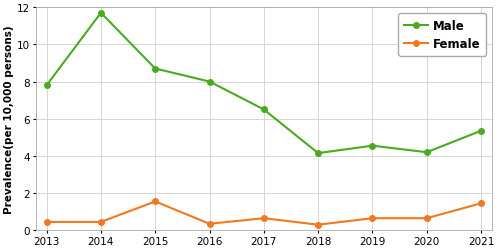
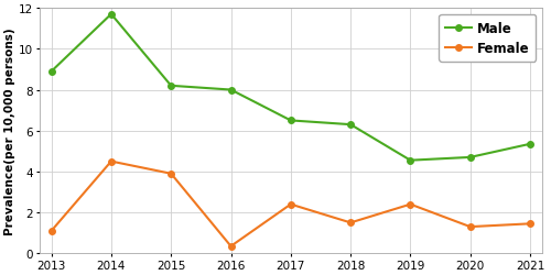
Male/2013: 7.8 -> 8.9
Female/2013: 0.5 -> 1.1
Female/2014: 0.5 -> 4.5
Male/2015: 8.7 -> 8.2
Female/2015: 1.6 -> 3.9
Female/2017: 0.7 -> 2.4
Male/2018: 4.2 -> 6.3
Female/2018: 0.3 -> 1.5
Female/2019: 0.7 -> 2.4
Male/2020: 4.2 -> 4.7
Female/2020: 0.7 -> 1.3
